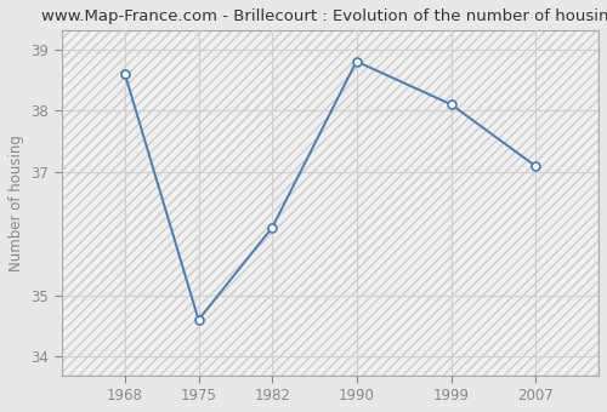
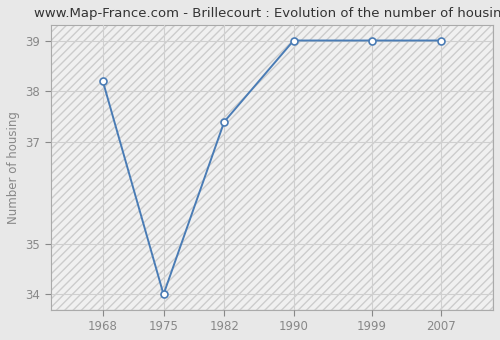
1968: 38.6 -> 38.2
1975: 34.6 -> 34.0
1982: 36.1 -> 37.4
1990: 38.8 -> 39.0
1999: 38.1 -> 39.0
2007: 37.1 -> 39.0
